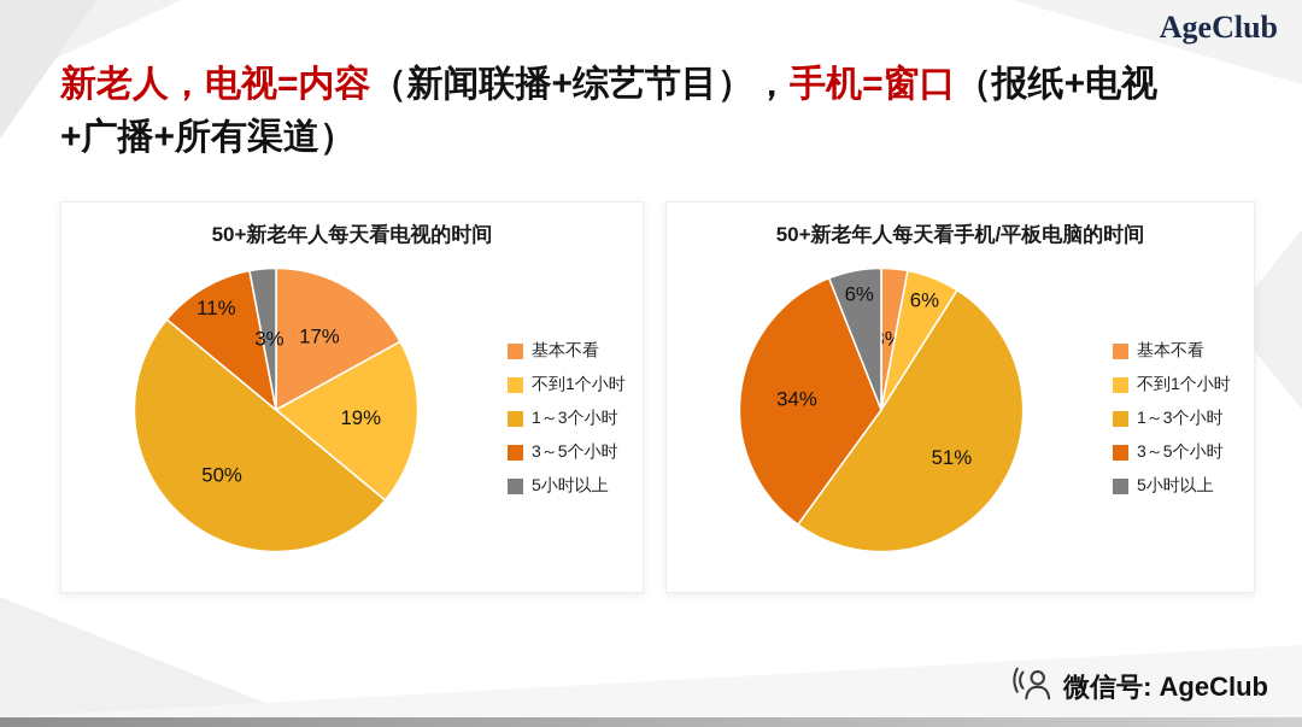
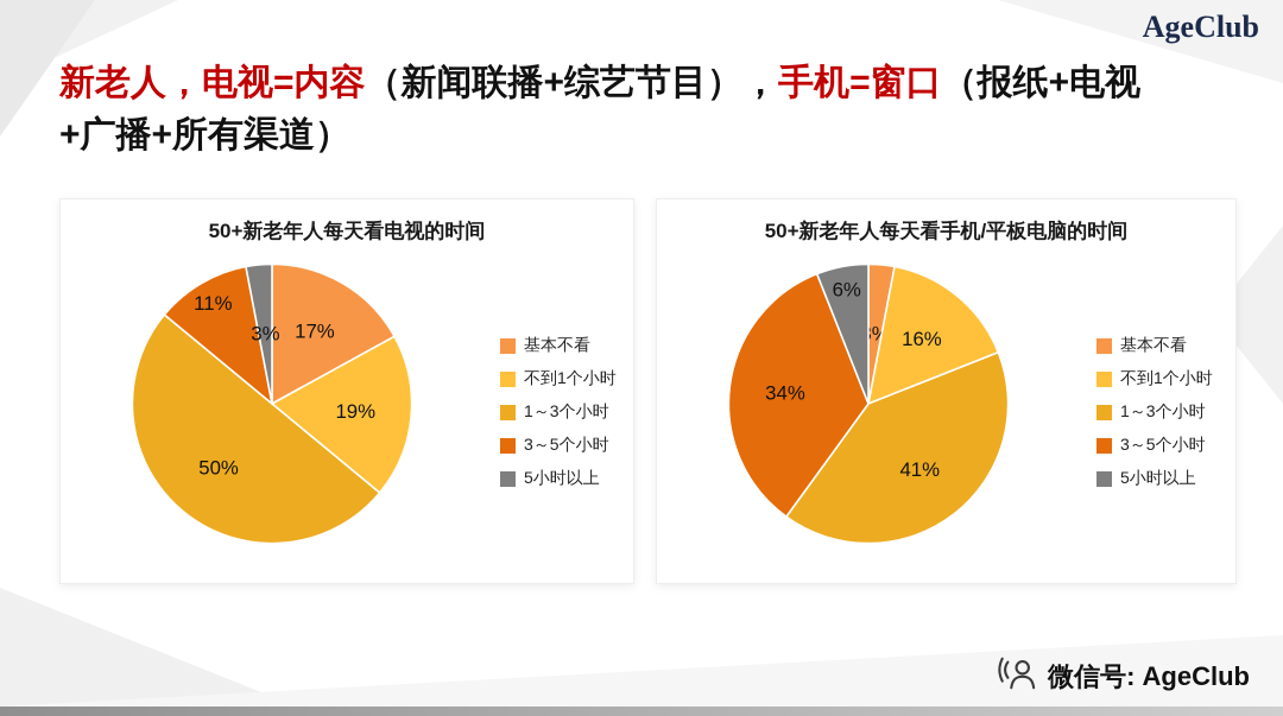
50+新老年人每天看手机/平板电脑的时间/不到1个小时: 6% -> 16%
50+新老年人每天看手机/平板电脑的时间/1～3个小时: 51% -> 41%
